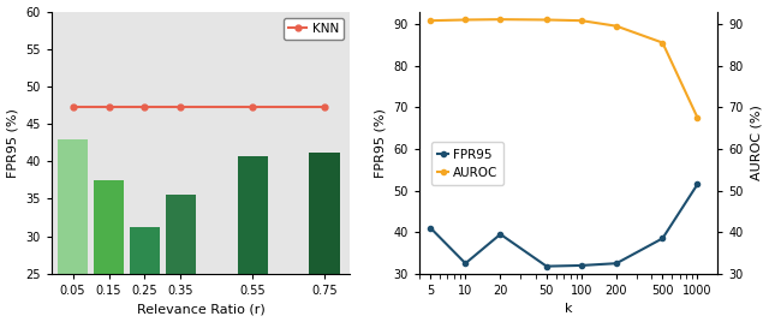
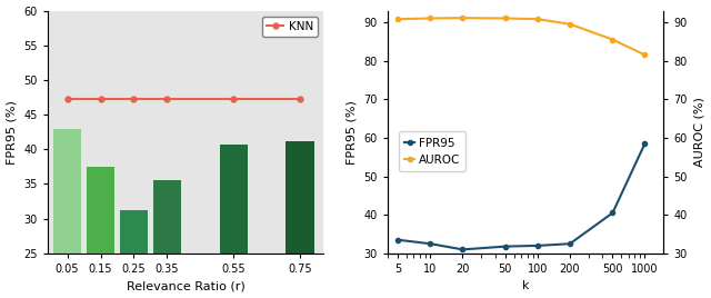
FPR95/5: 41.0 -> 33.5
FPR95/20: 39.5 -> 31.0
FPR95/500: 38.5 -> 40.5
FPR95/1000: 51.5 -> 58.5
AUROC/1000: 67.5 -> 81.5
